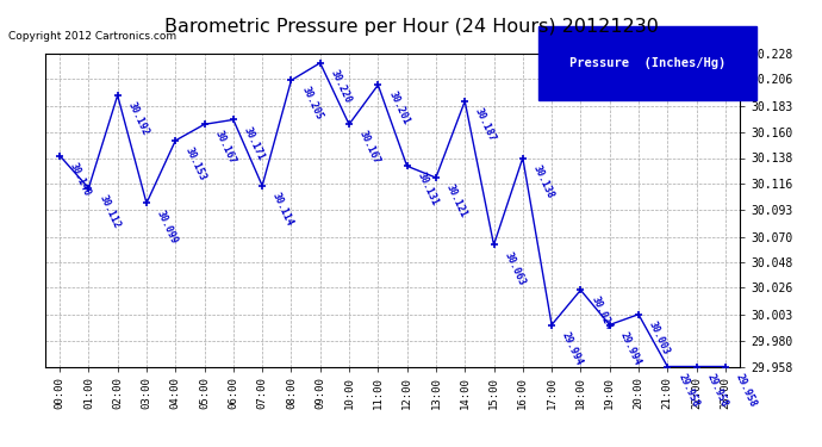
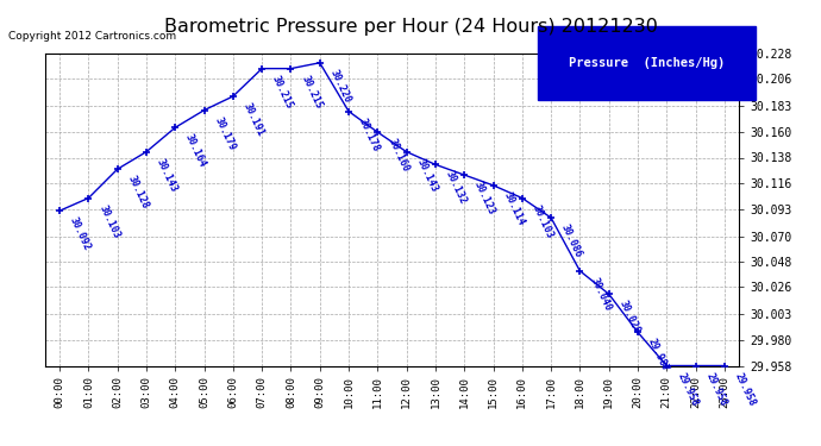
00:00: 30.140 -> 30.092
01:00: 30.112 -> 30.103
02:00: 30.192 -> 30.128
03:00: 30.099 -> 30.143
04:00: 30.153 -> 30.164
05:00: 30.167 -> 30.179
06:00: 30.171 -> 30.191
07:00: 30.114 -> 30.215
08:00: 30.205 -> 30.215
10:00: 30.167 -> 30.178
11:00: 30.201 -> 30.160
12:00: 30.131 -> 30.143
13:00: 30.121 -> 30.132
14:00: 30.187 -> 30.123
15:00: 30.063 -> 30.114
16:00: 30.138 -> 30.103
17:00: 29.994 -> 30.086
18:00: 30.024 -> 30.040
19:00: 29.994 -> 30.020
20:00: 30.003 -> 29.987
